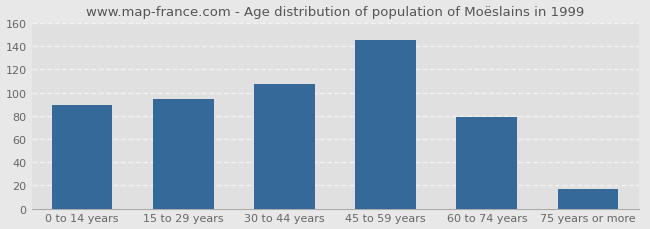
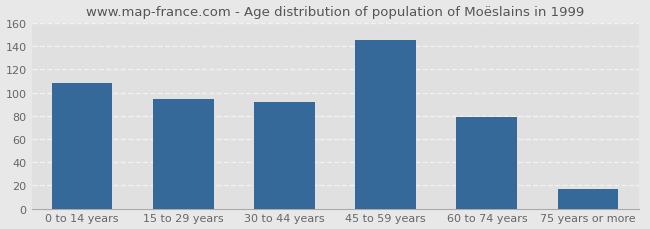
0 to 14 years: 89 -> 108
30 to 44 years: 107 -> 92
